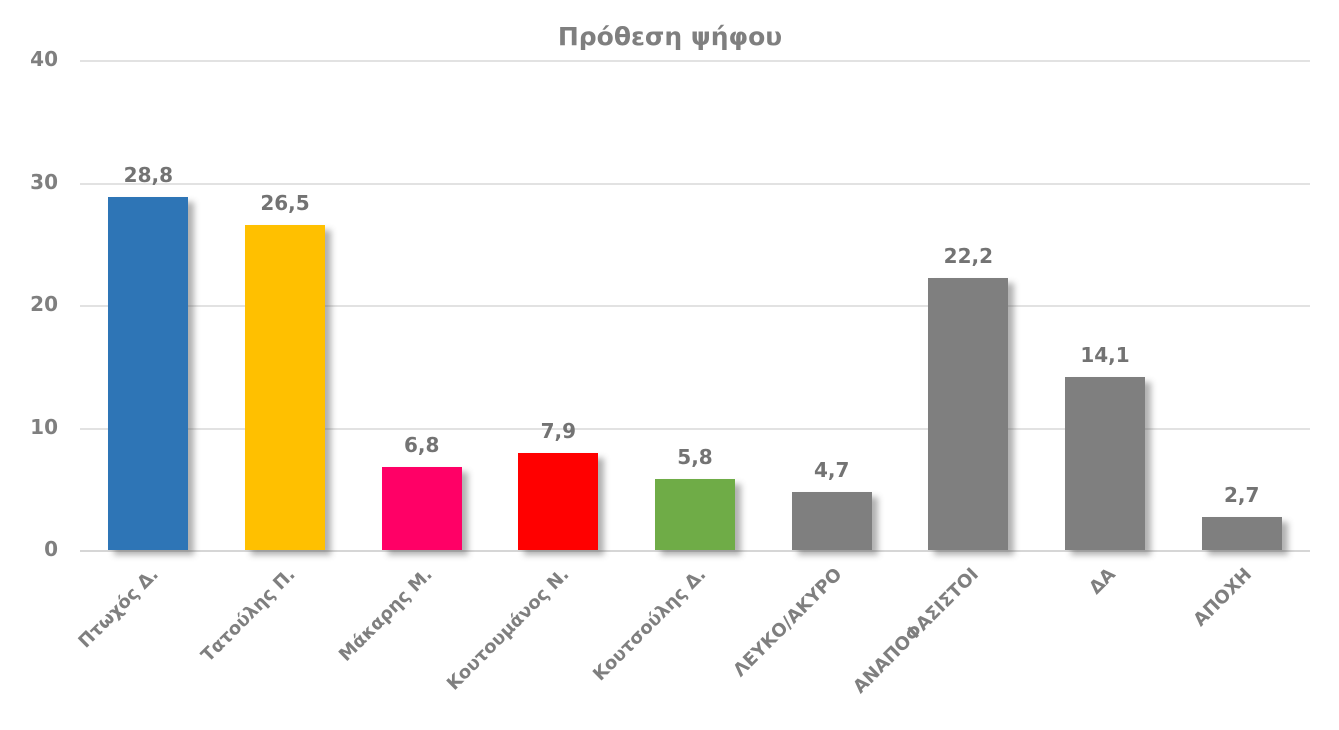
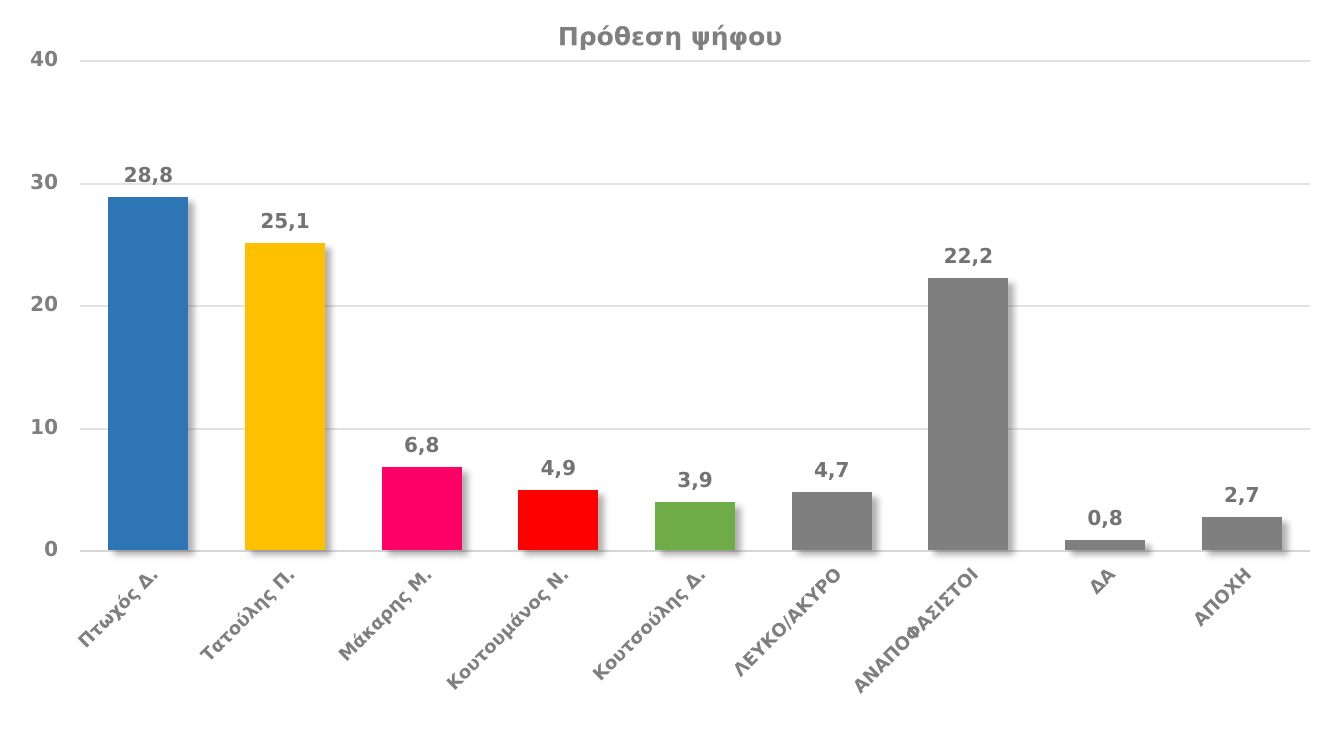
Τατούλης Π.: 26,5 -> 25,1
Κουτουμάνος Ν.: 7,9 -> 4,9
Κουτσούλης Δ.: 5,8 -> 3,9
ΔΑ: 14,1 -> 0,8
